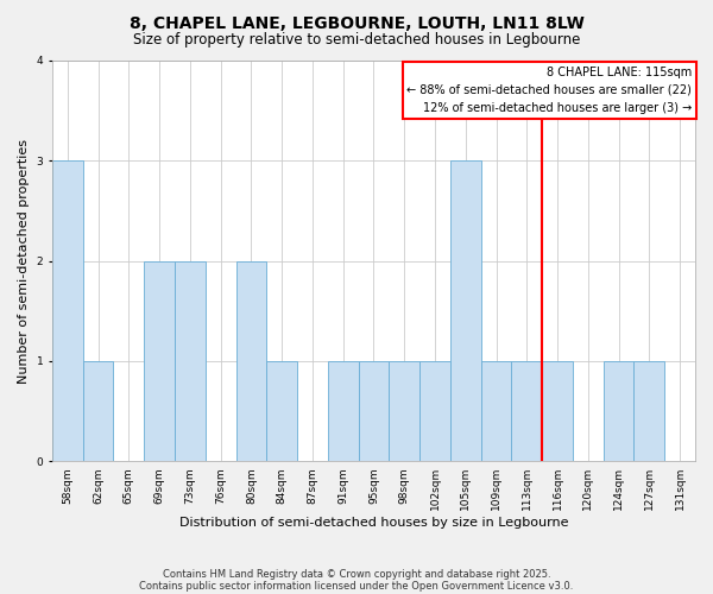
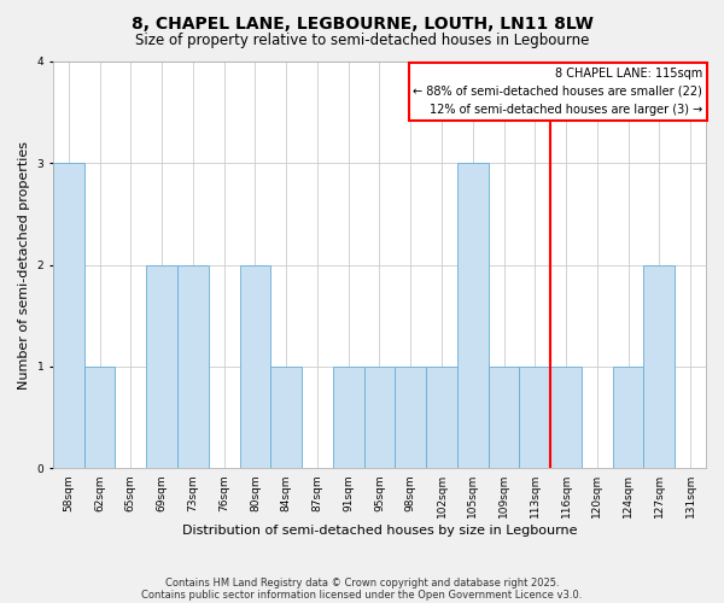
127sqm: 1 -> 2
